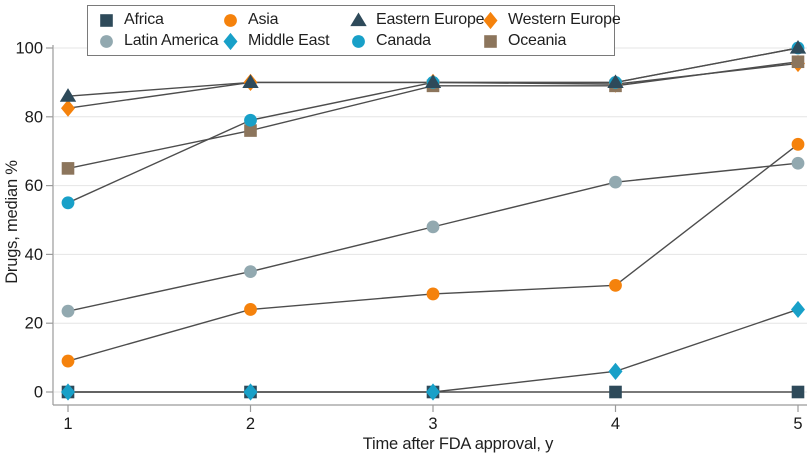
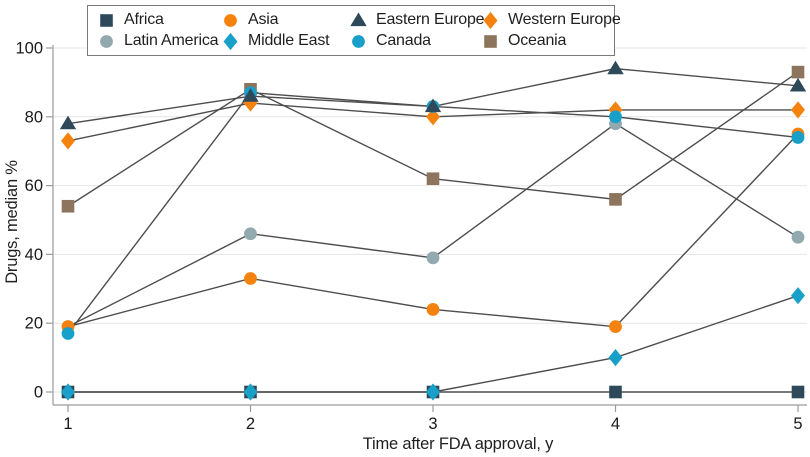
Asia/1: 9 -> 19
Eastern Europe/1: 86 -> 78
Western Europe/1: 82 -> 73
Latin America/1: 24 -> 19
Canada/1: 55 -> 17
Oceania/1: 65 -> 54
Asia/2: 24 -> 33
Eastern Europe/2: 90 -> 86
Western Europe/2: 90 -> 84
Latin America/2: 35 -> 46
Canada/2: 79 -> 87
Oceania/2: 76 -> 88
Asia/3: 28 -> 24
Eastern Europe/3: 90 -> 83
Western Europe/3: 90 -> 80
Latin America/3: 48 -> 39
Canada/3: 90 -> 83
Oceania/3: 89 -> 62
Asia/4: 31 -> 19
Eastern Europe/4: 90 -> 94
Western Europe/4: 90 -> 82
Latin America/4: 61 -> 78
Middle East/4: 6 -> 10
Canada/4: 90 -> 80
Oceania/4: 89 -> 56
Asia/5: 72 -> 75
Eastern Europe/5: 100 -> 89
Western Europe/5: 96 -> 82
Latin America/5: 66 -> 45
Middle East/5: 24 -> 28
Canada/5: 100 -> 74
Oceania/5: 96 -> 93
